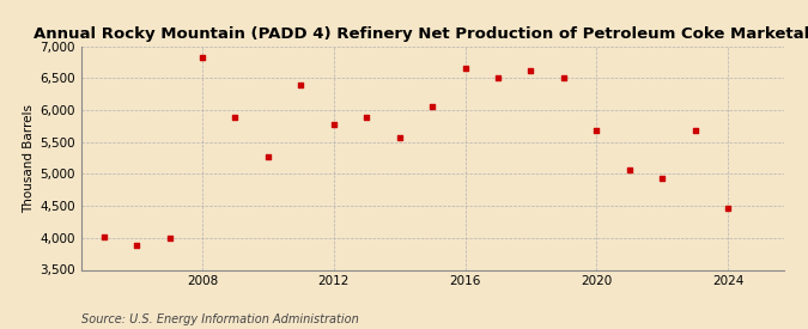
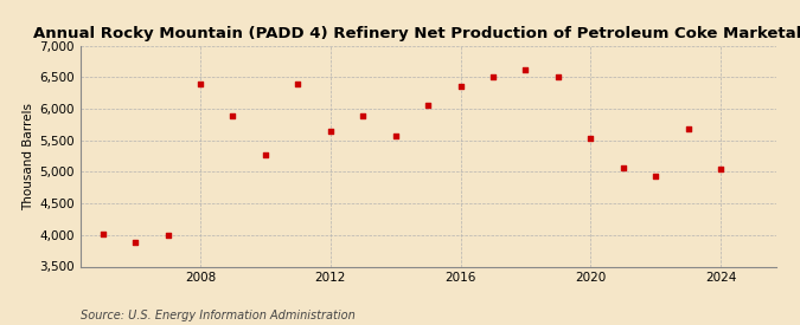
2008: 6,820 -> 6,400
2012: 5,780 -> 5,650
2016: 6,660 -> 6,360
2020: 5,680 -> 5,540
2024: 4,460 -> 5,040
